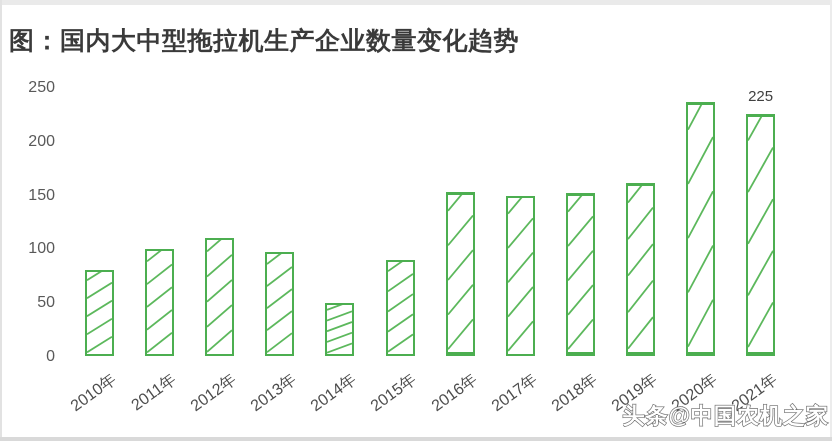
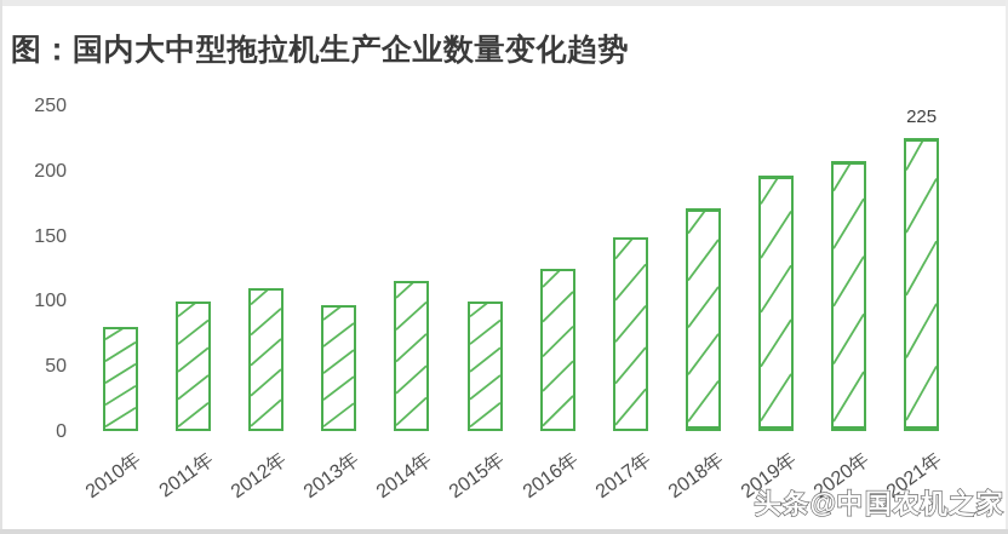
2014年: 49 -> 115
2015年: 89 -> 100
2016年: 153 -> 125
2018年: 152 -> 171
2019年: 161 -> 196
2020年: 236 -> 208
